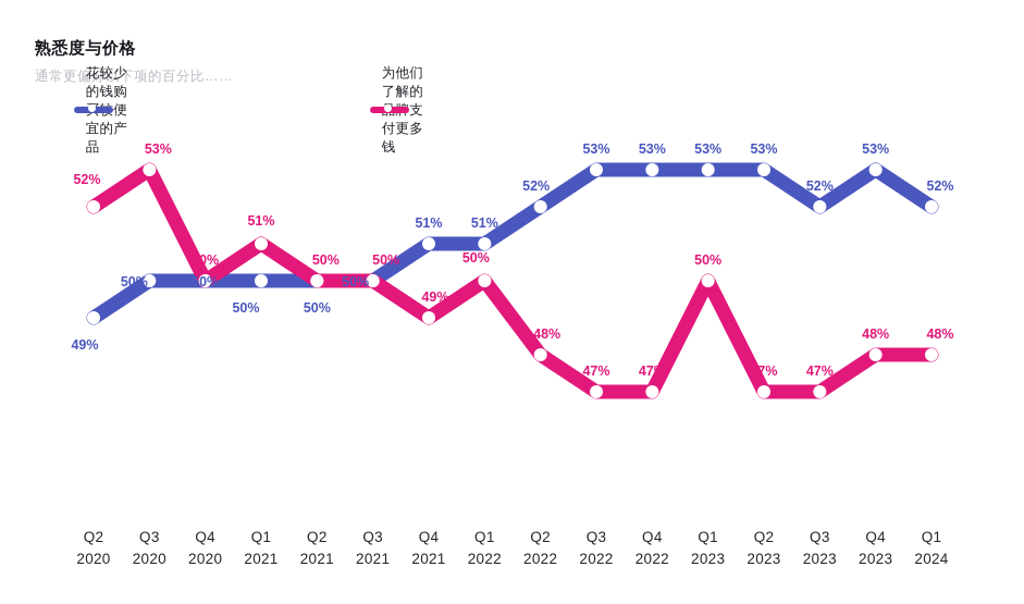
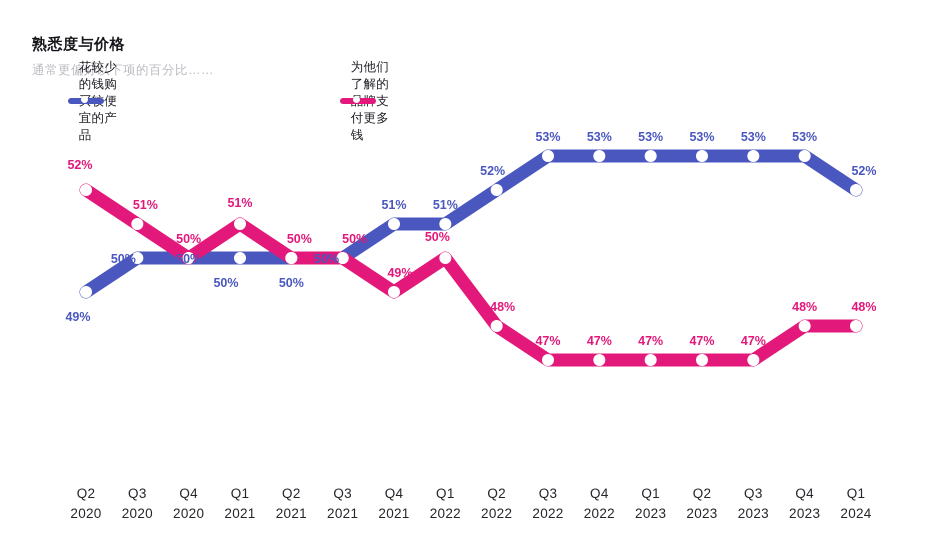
为他们了解的品牌支付更多钱/Q3 2020: 53% -> 51%
为他们了解的品牌支付更多钱/Q1 2023: 50% -> 47%
花较少的钱购买较便宜的产品/Q3 2023: 52% -> 53%
